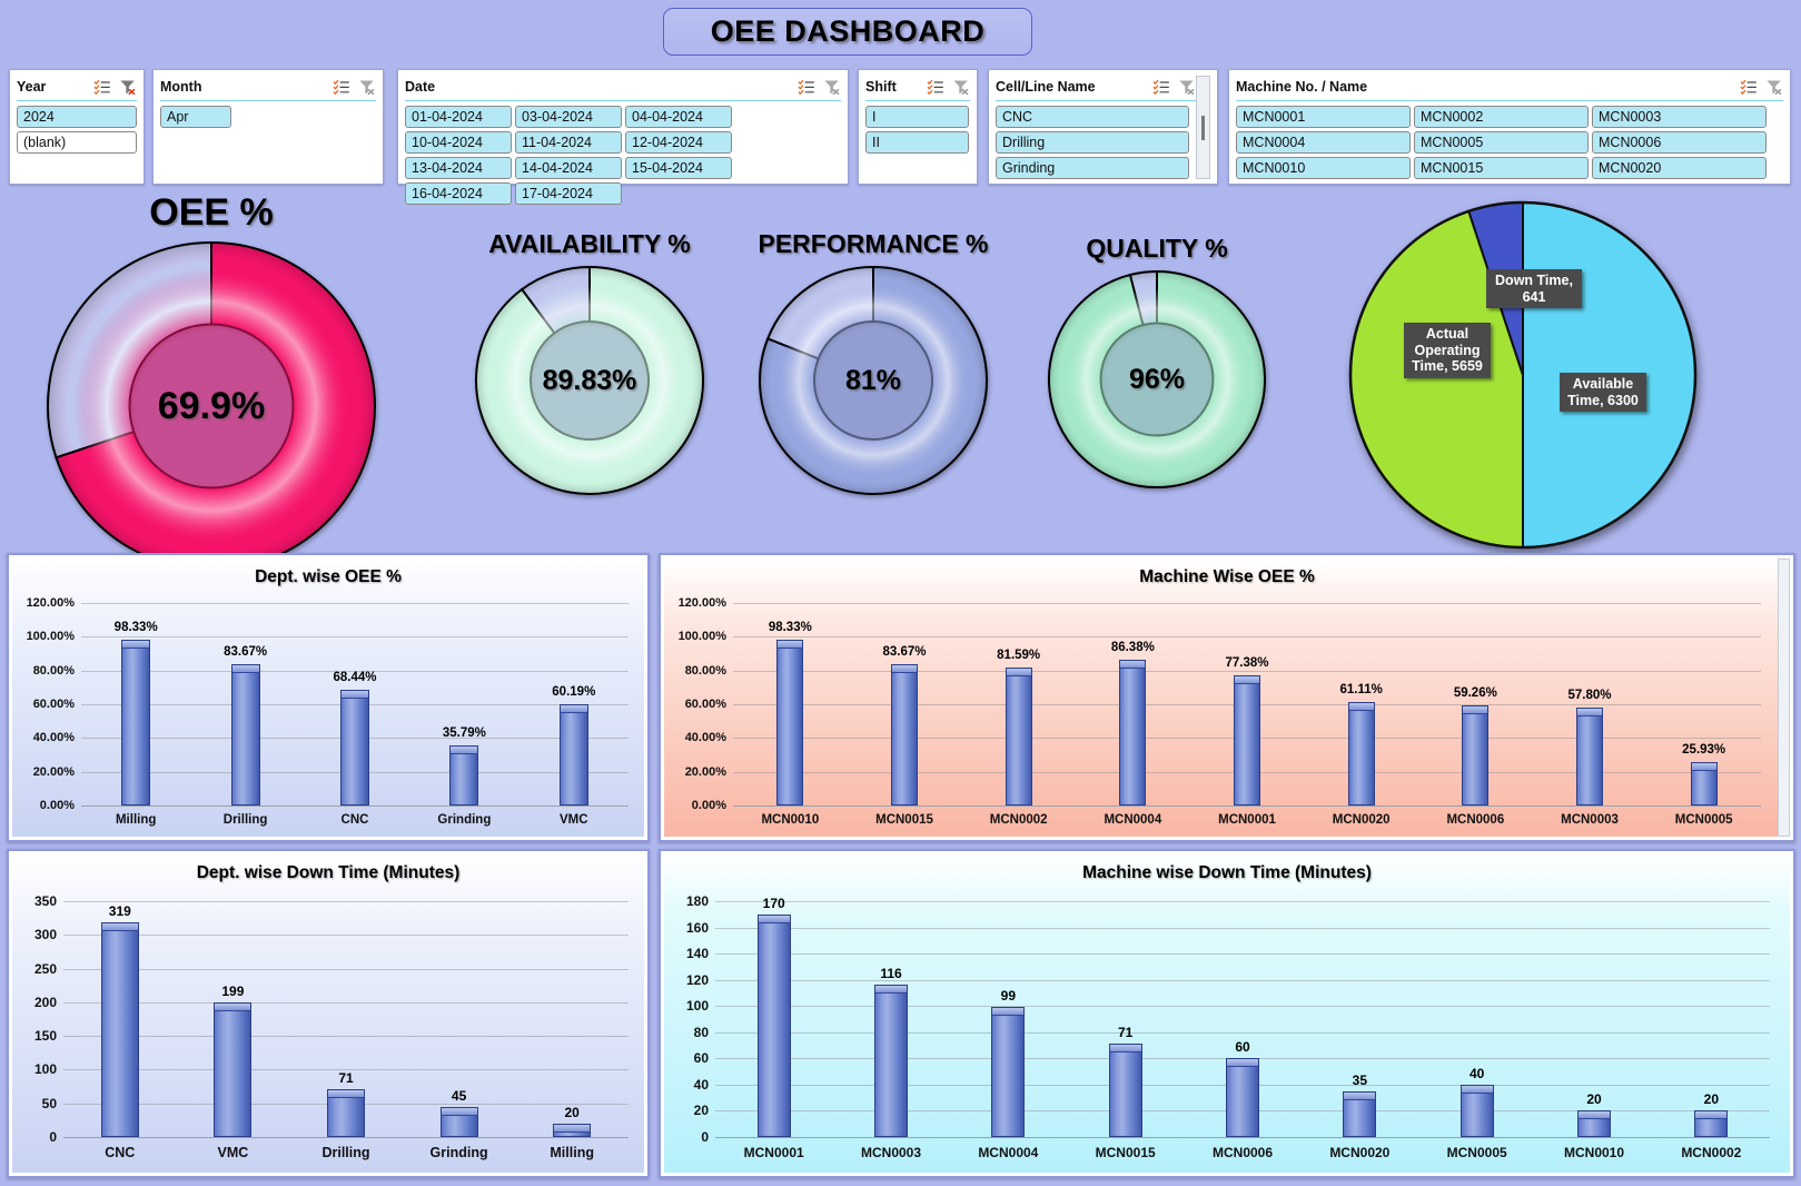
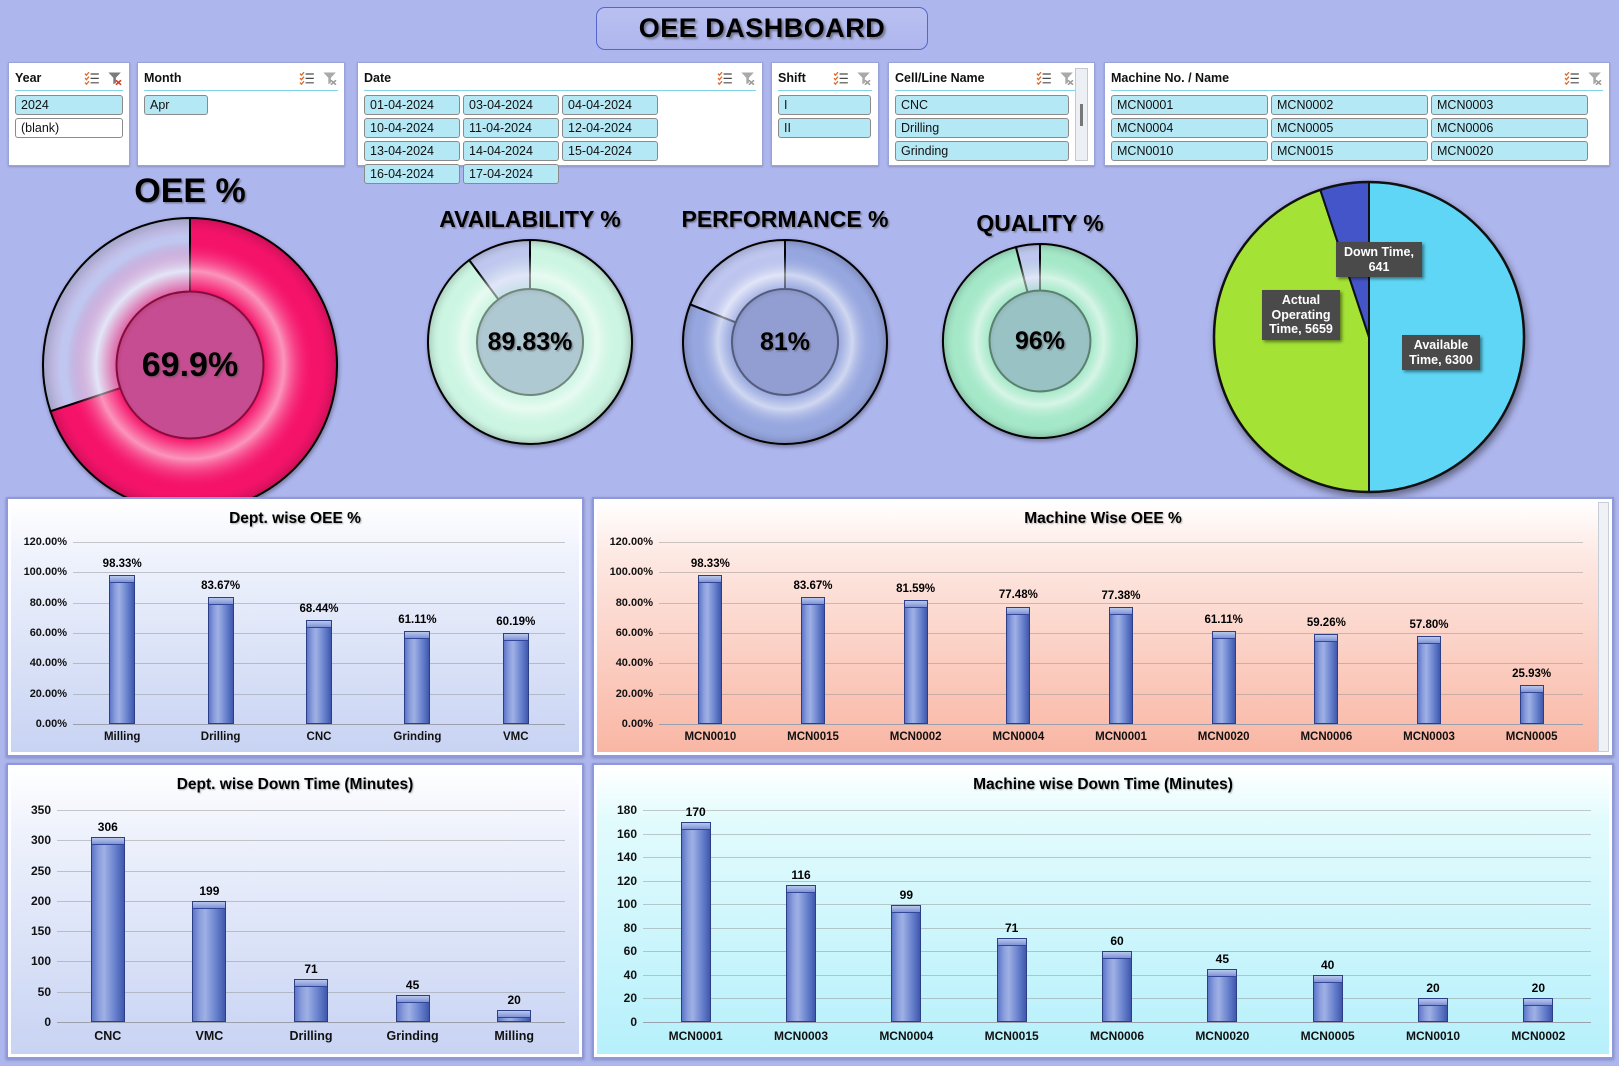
Dept. wise OEE %/Grinding: 35.79% -> 61.11%
Machine Wise OEE %/MCN0004: 86.38% -> 77.48%
Dept. wise Down Time (Minutes)/CNC: 319 -> 306
Machine wise Down Time (Minutes)/MCN0020: 35 -> 45
